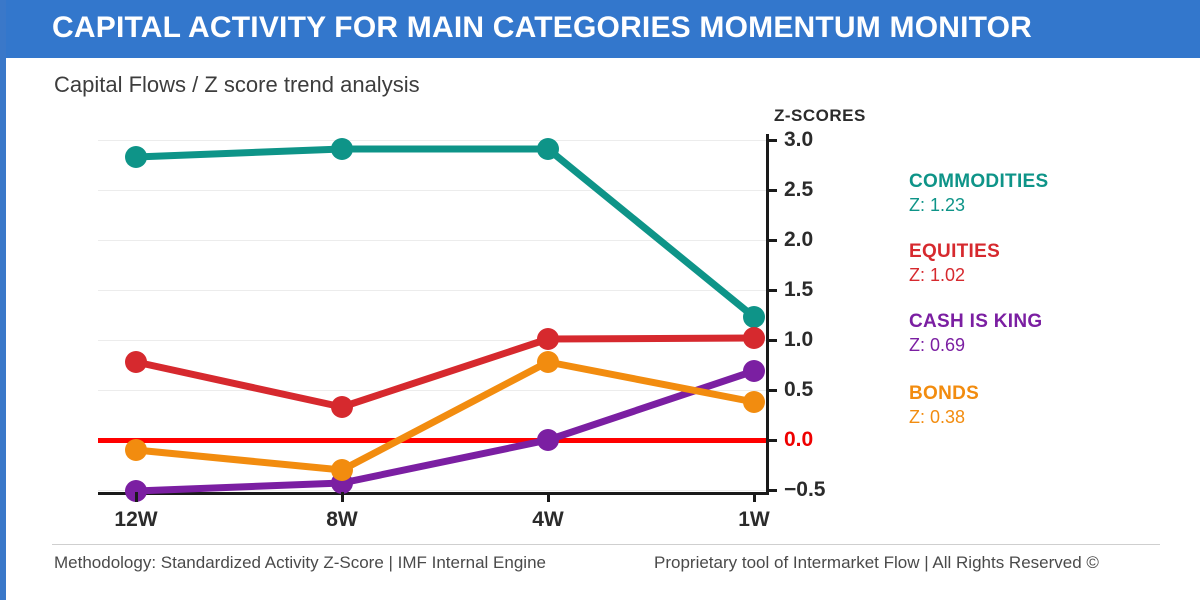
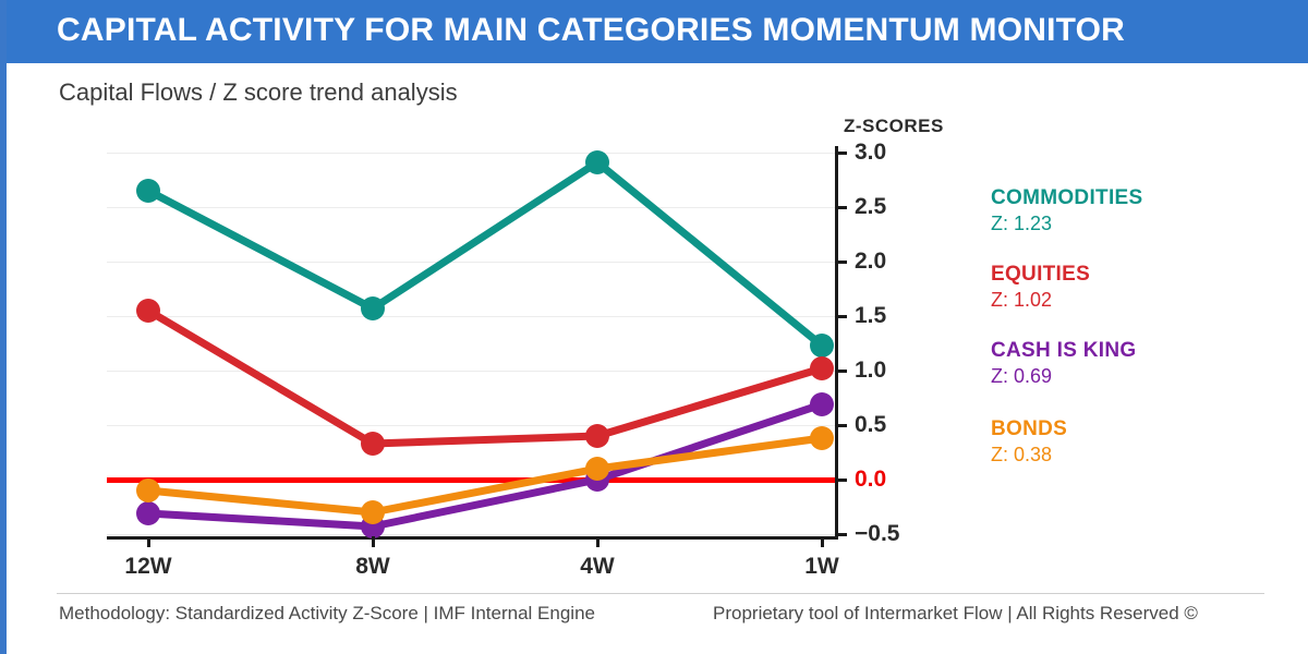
COMMODITIES/12W: 2.83 -> 2.65
EQUITIES/12W: 0.78 -> 1.55
CASH IS KING/12W: -0.51 -> -0.31
COMMODITIES/8W: 2.91 -> 1.57
EQUITIES/4W: 1.01 -> 0.40
BONDS/4W: 0.78 -> 0.10
